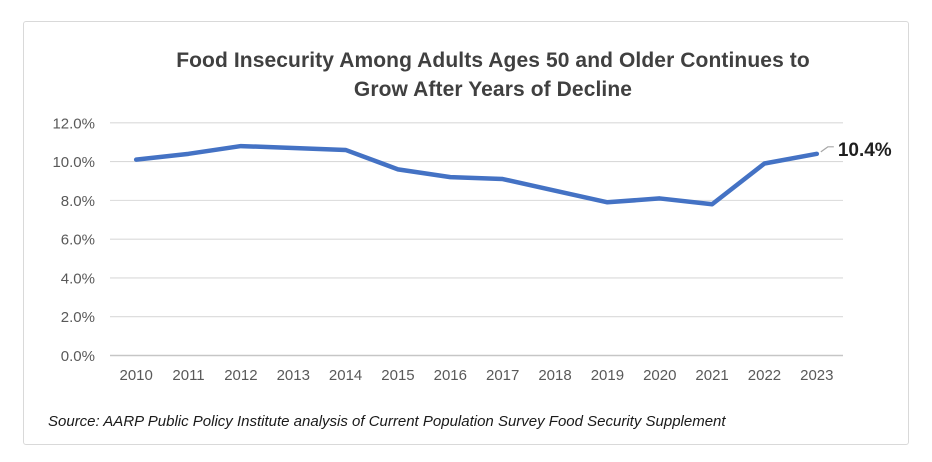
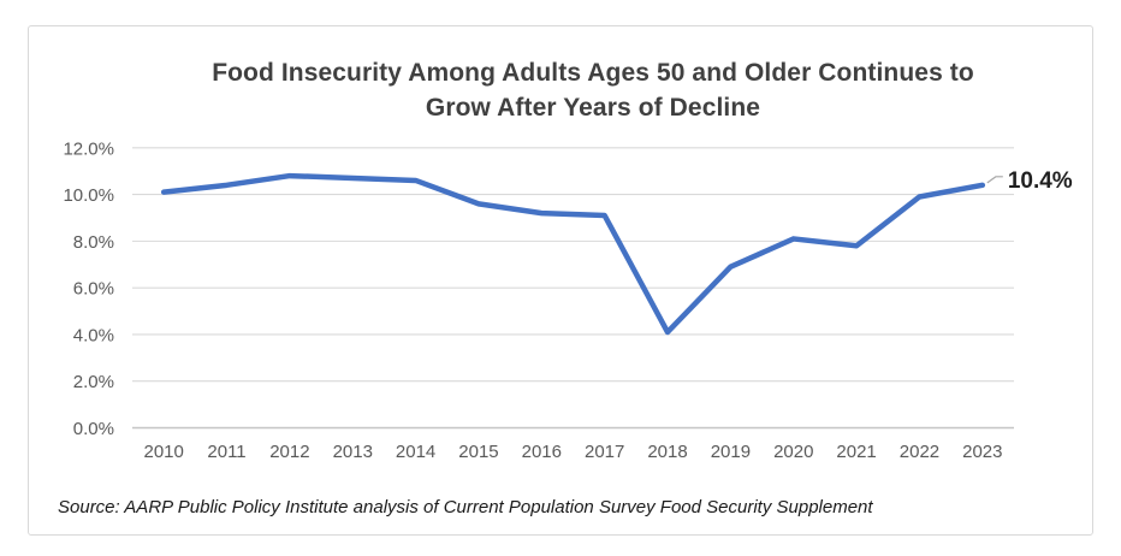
2018: 8.5% -> 4.1%
2019: 7.9% -> 6.9%
